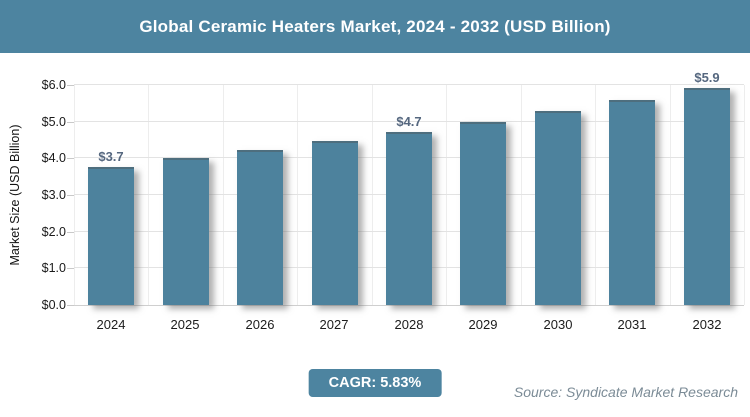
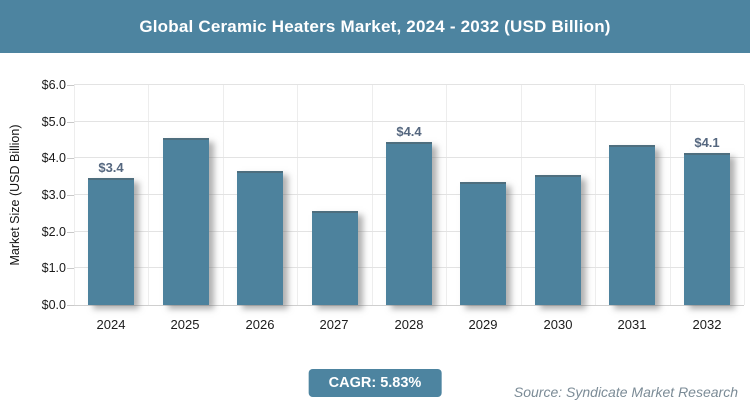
2024: $3.7 -> $3.4
2025: $4.0 -> $4.5
2026: $4.2 -> $3.6
2027: $4.4 -> $2.5
2028: $4.7 -> $4.4
2029: $4.9 -> $3.3
2030: $5.2 -> $3.5
2031: $5.5 -> $4.3
2032: $5.9 -> $4.1
